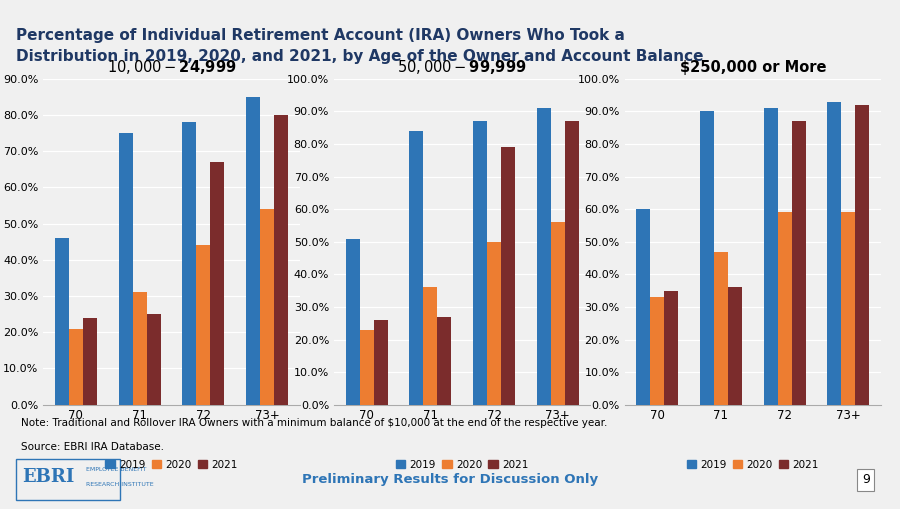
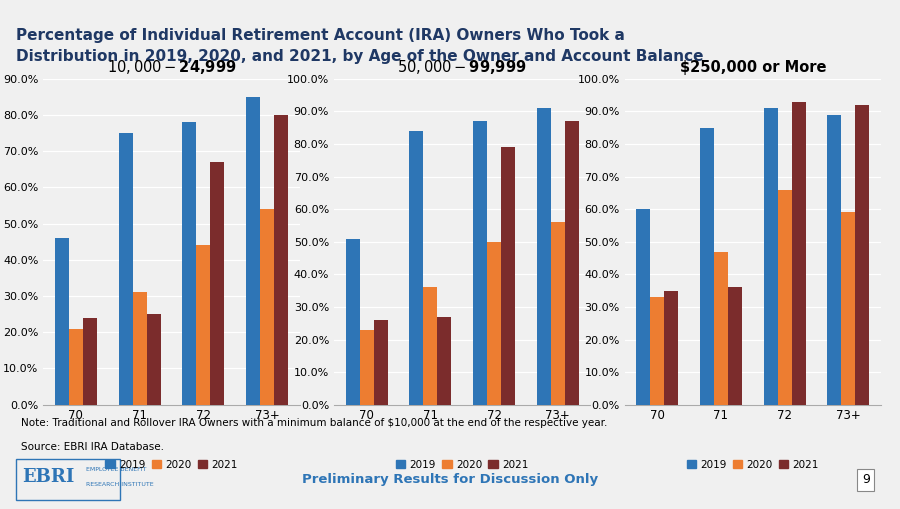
$250,000 or More/2019/71: 90% -> 85%
$250,000 or More/2020/72: 59% -> 66%
$250,000 or More/2021/72: 87% -> 93%
$250,000 or More/2019/73+: 93% -> 89%
